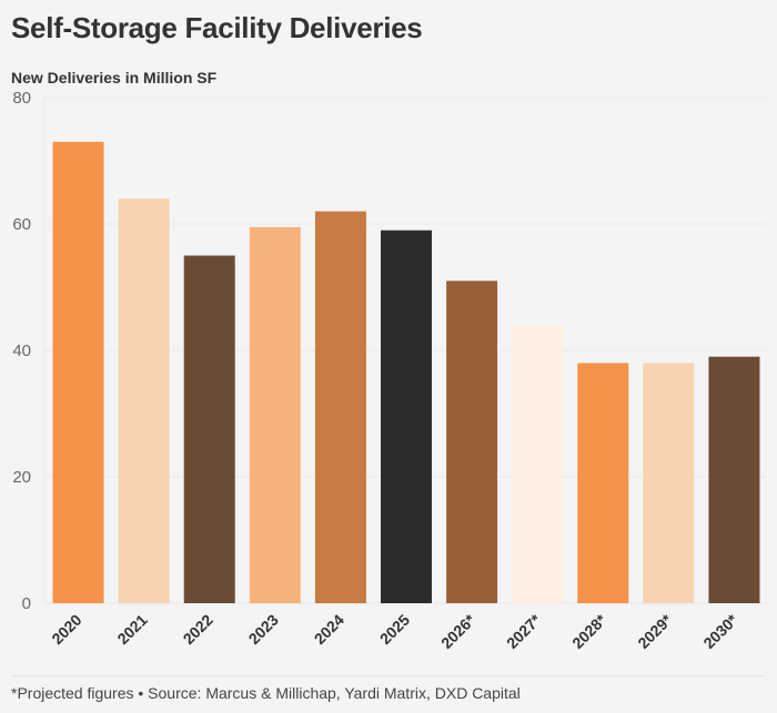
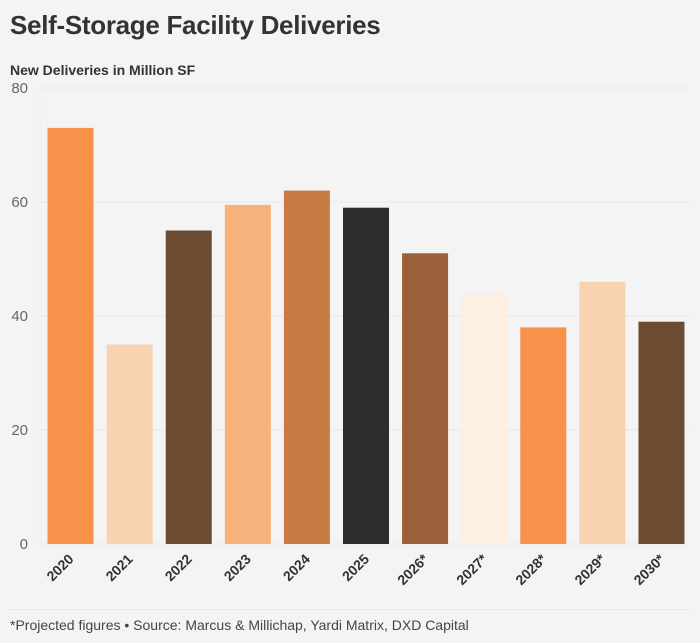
2021: 64 -> 35
2029*: 38 -> 46
